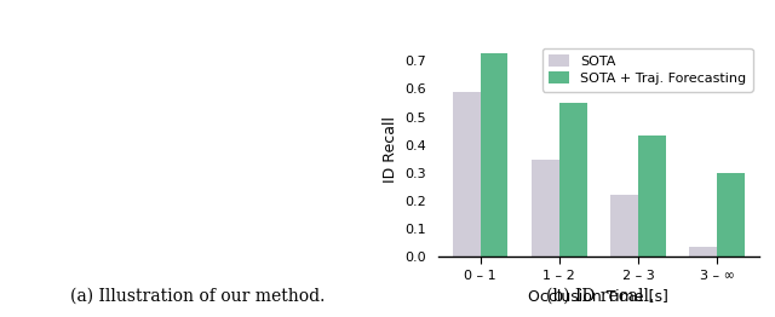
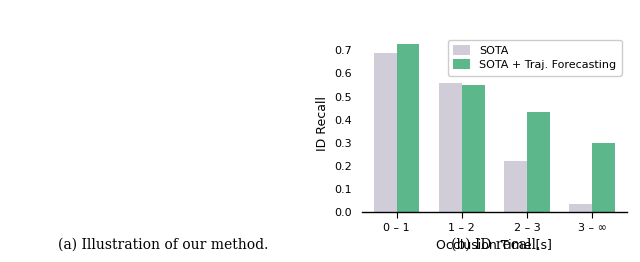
SOTA/0 – 1: 0.590 -> 0.690
SOTA/1 – 2: 0.345 -> 0.560
